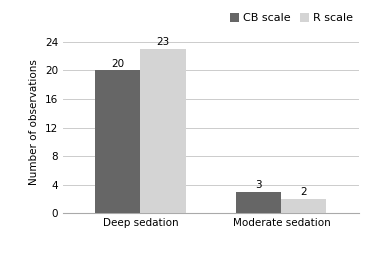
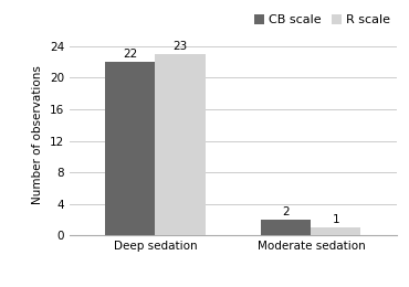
CB scale/Deep sedation: 20 -> 22
CB scale/Moderate sedation: 3 -> 2
R scale/Moderate sedation: 2 -> 1
